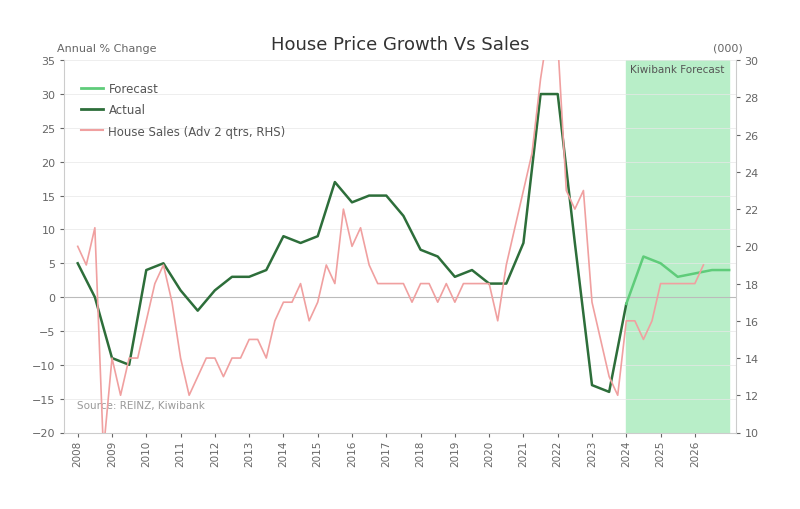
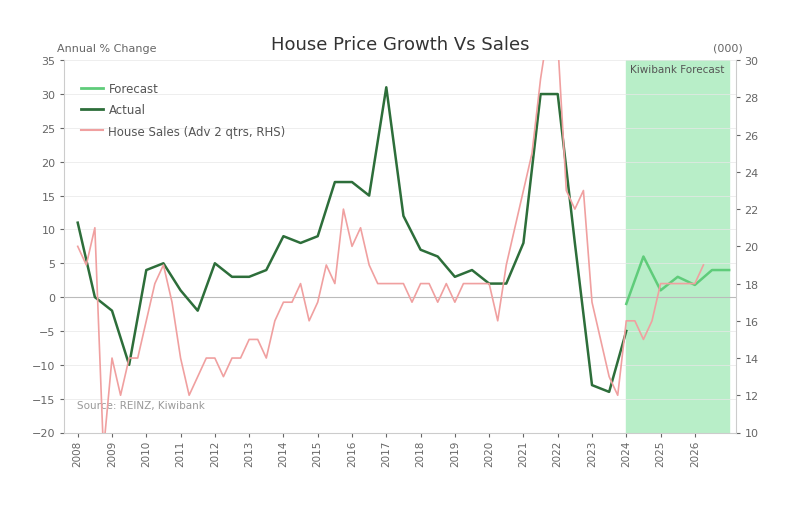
Actual/2008: 5.0 -> 11.0
Actual/2009: -9.0 -> -2.0
Actual/2012: 1.0 -> 5.0
Actual/2016: 14.0 -> 17.0
Actual/2017: 15.0 -> 31.0
Actual/2024: -1.0 -> -5.0
Forecast/2025: 5.0 -> 1.0
Forecast/2026: 3.5 -> 1.8
